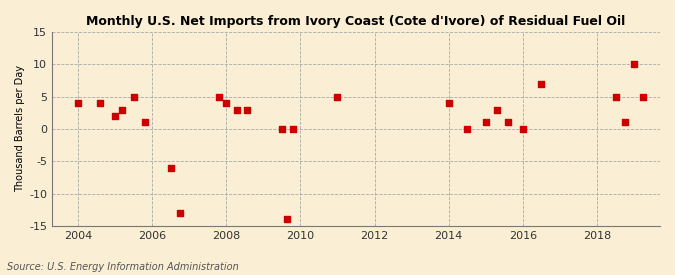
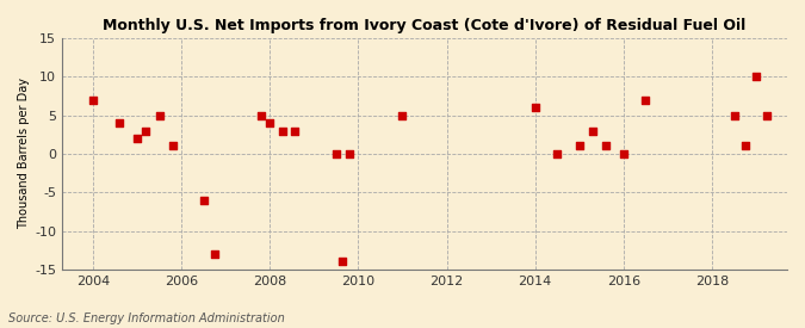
2004: 4 -> 7
2014: 4 -> 6
